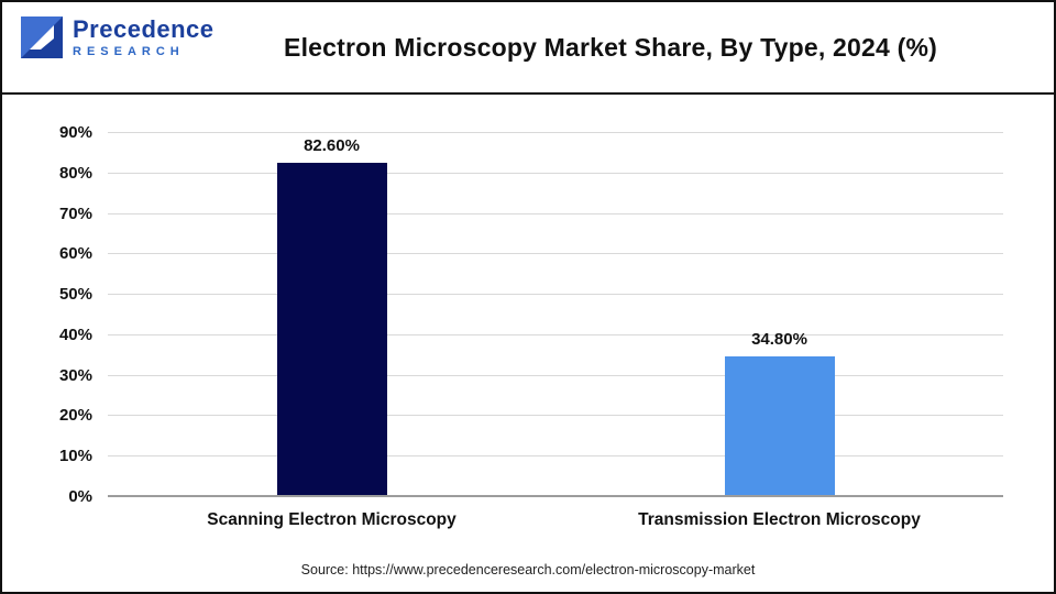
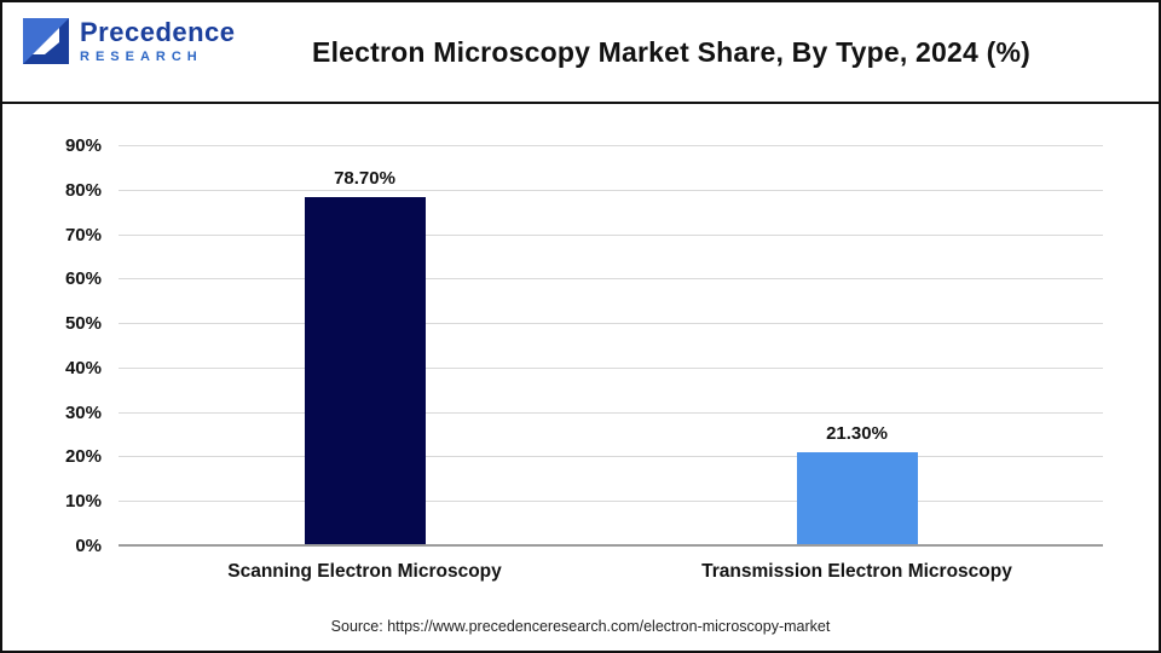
Scanning Electron Microscopy: 82.60% -> 78.70%
Transmission Electron Microscopy: 34.80% -> 21.30%
